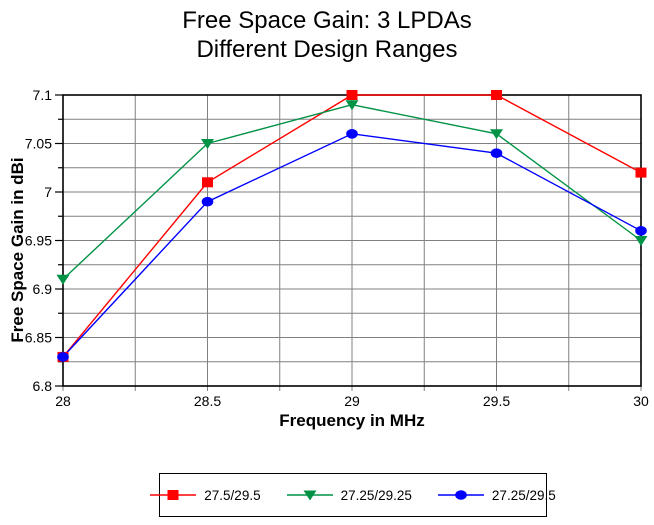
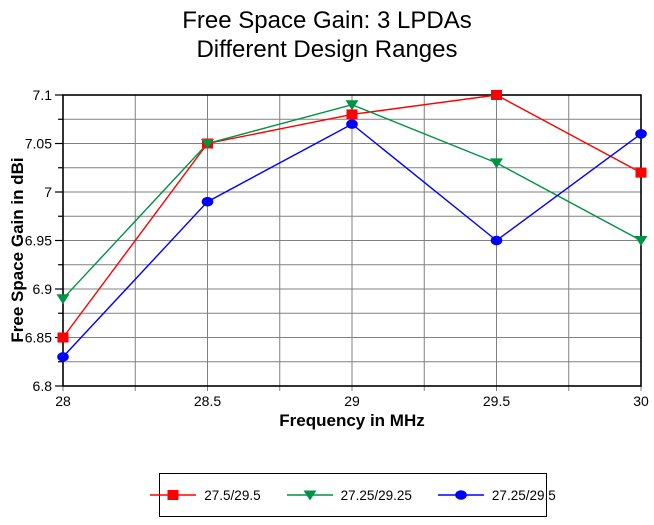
27.5/29.5/28: 6.83 -> 6.85
27.25/29.25/28: 6.91 -> 6.89
27.5/29.5/28.5: 7.01 -> 7.05
27.5/29.5/29: 7.10 -> 7.08
27.25/29.5/29: 7.06 -> 7.07
27.25/29.25/29.5: 7.06 -> 7.03
27.25/29.5/29.5: 7.04 -> 6.95
27.25/29.5/30: 6.96 -> 7.06
